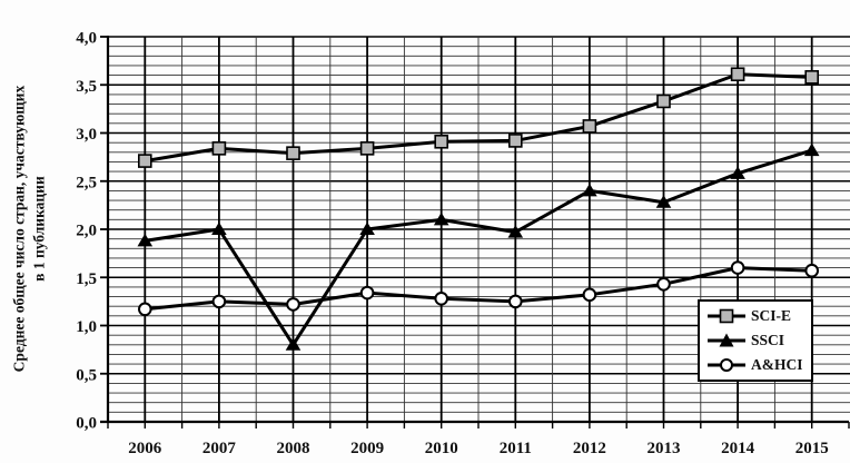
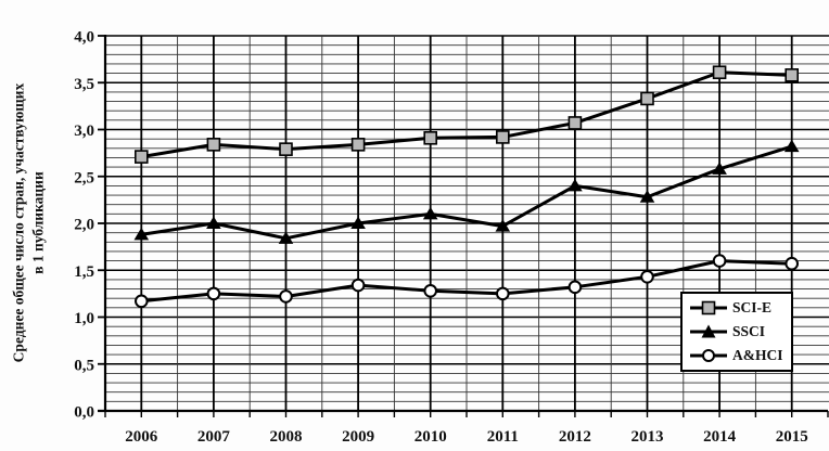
SSCI/2008: 0,8 -> 1,8
